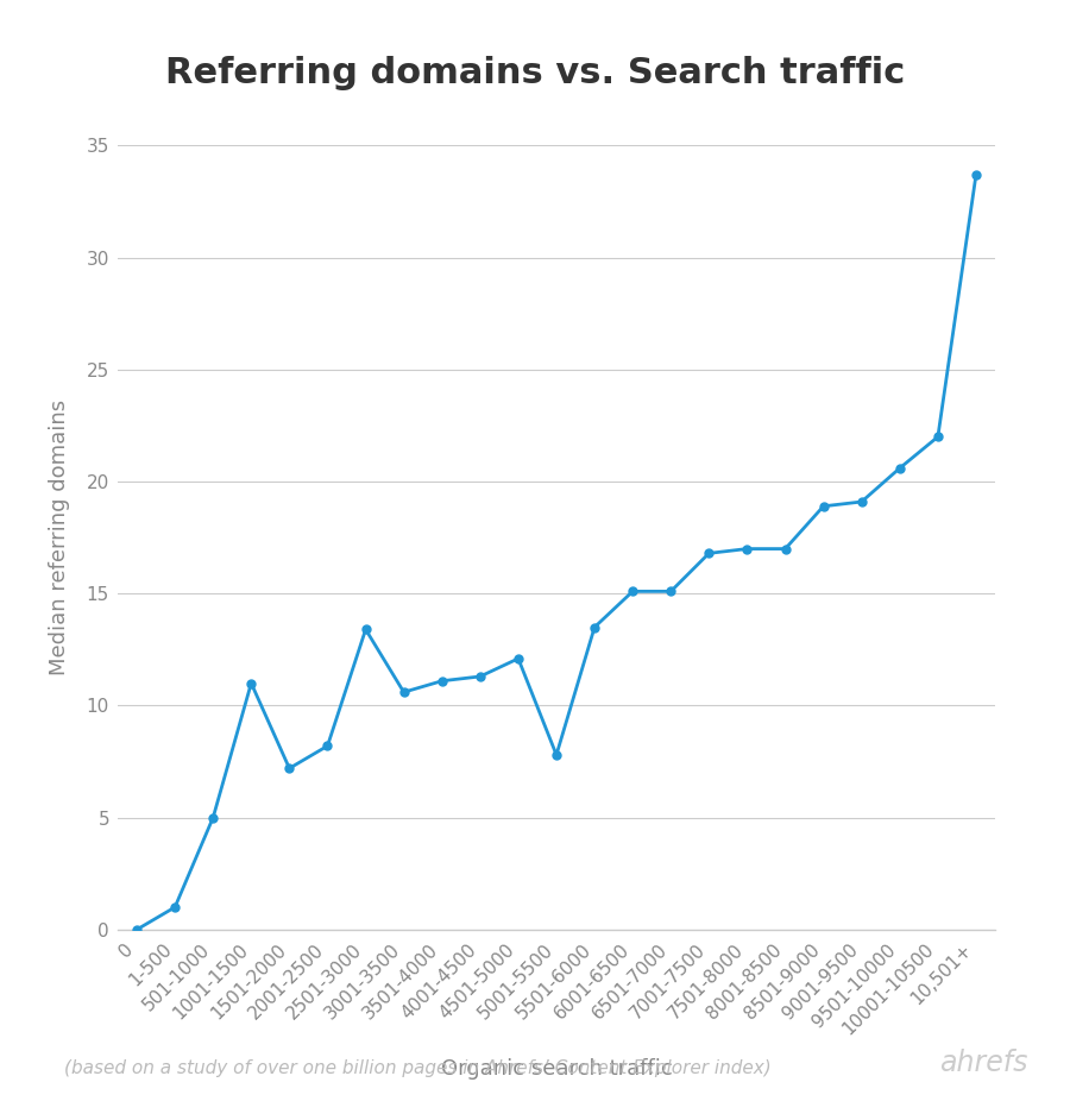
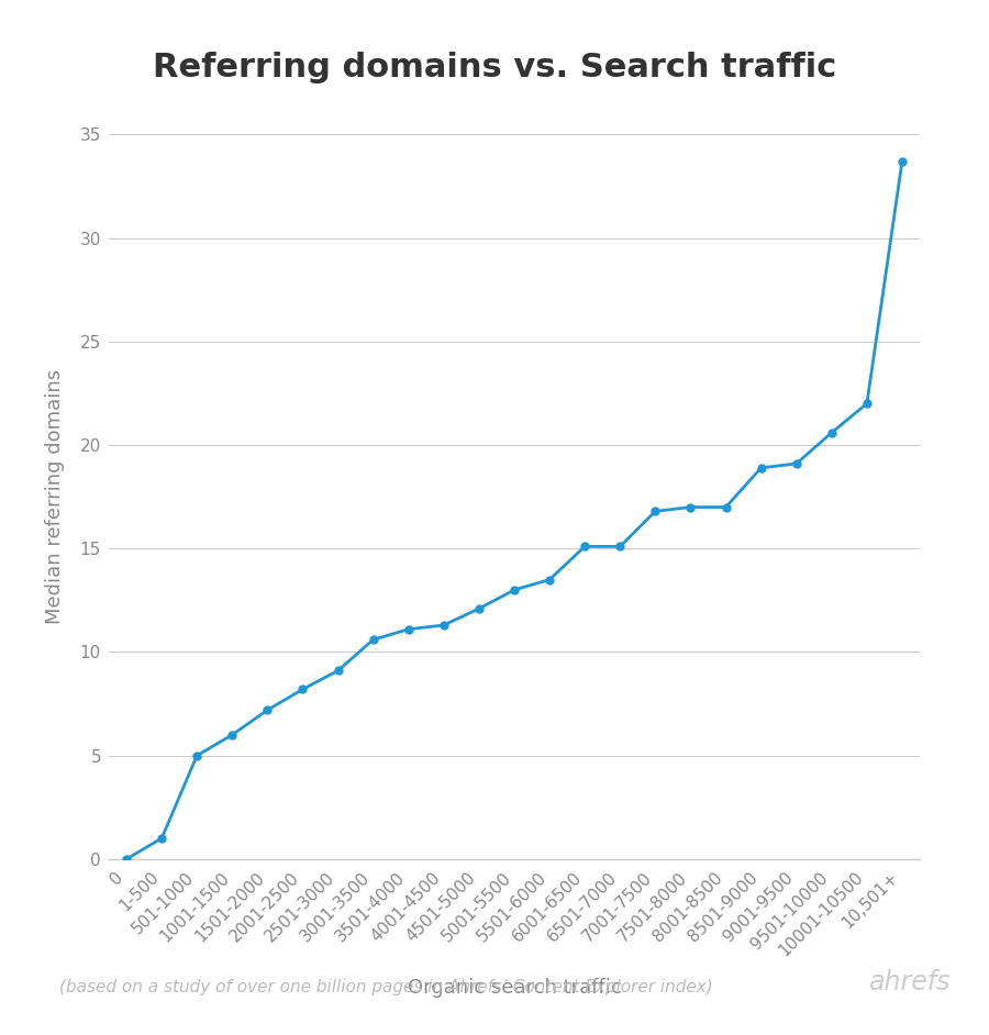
1001-1500: 11.0 -> 6.0
2501-3000: 13.4 -> 9.1
5001-5500: 7.8 -> 13.0
